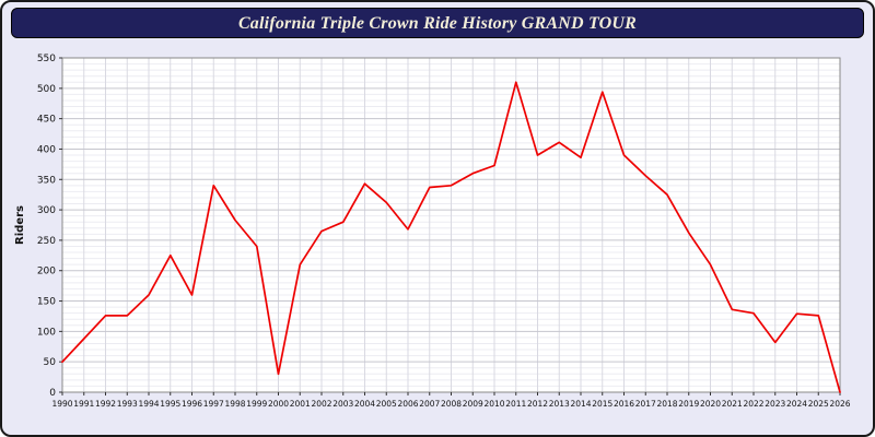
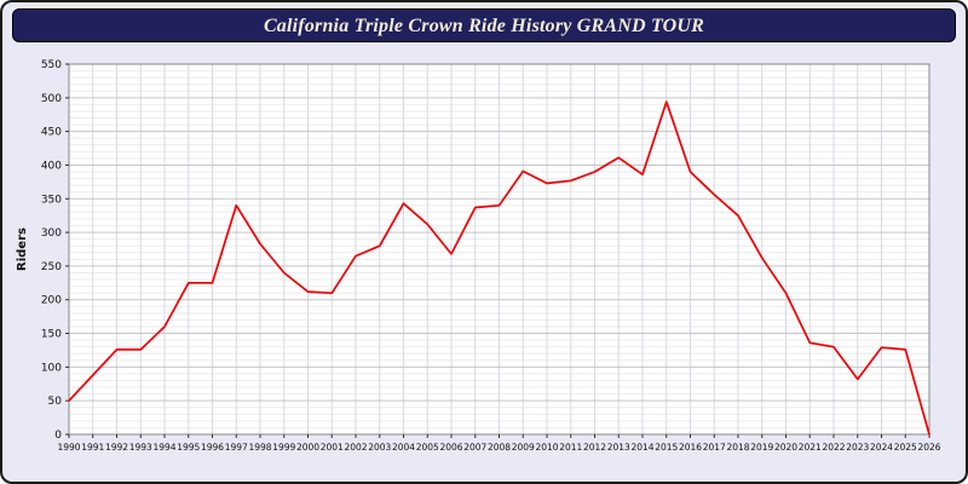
1996: 160 -> 220
2000: 30 -> 210
2009: 360 -> 390
2011: 510 -> 380
